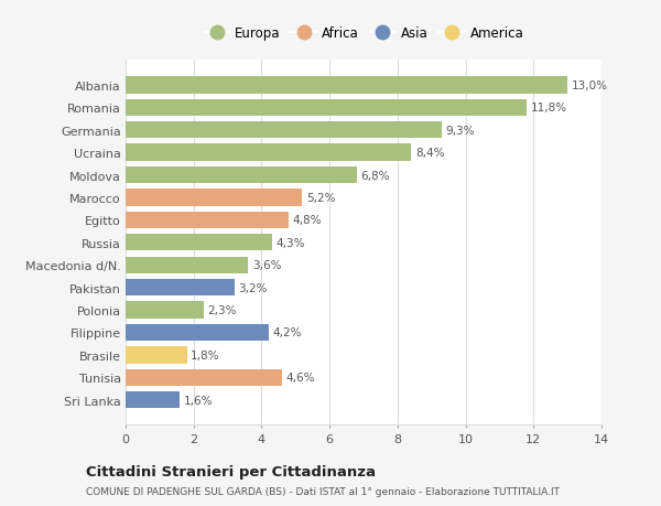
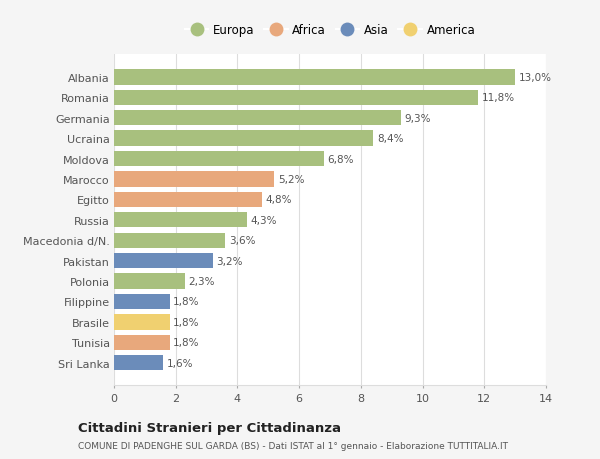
Filippine: 4,2% -> 1,8%
Tunisia: 4,6% -> 1,8%
